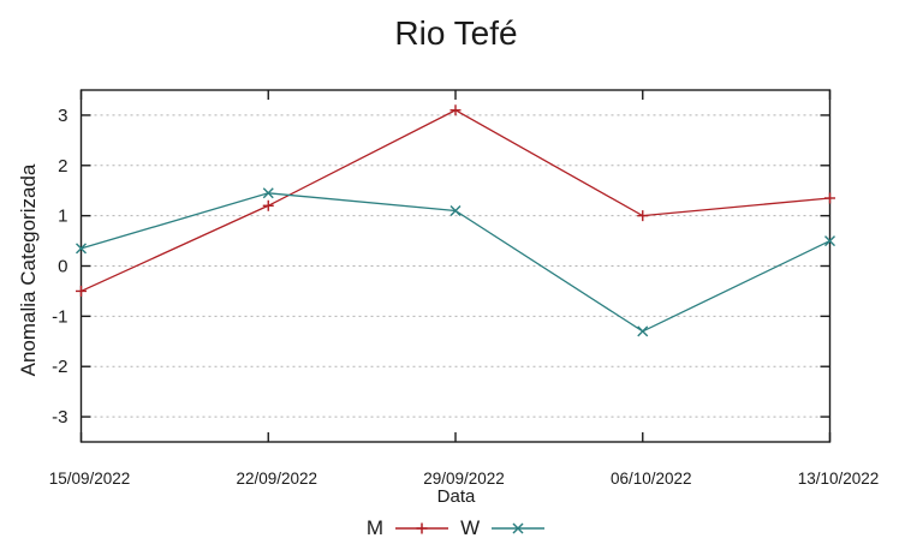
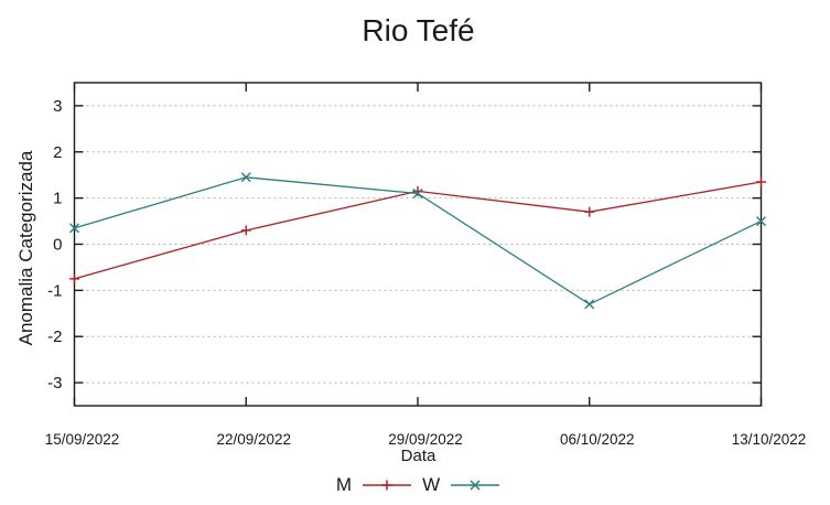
M/15/09/2022: -0.5 -> -0.8
M/22/09/2022: 1.2 -> 0.3
M/29/09/2022: 3.1 -> 1.1
M/06/10/2022: 1.0 -> 0.7
